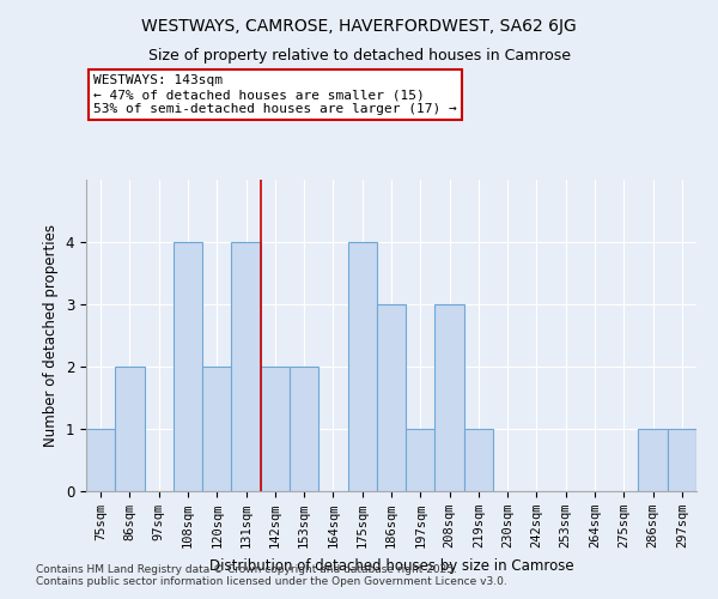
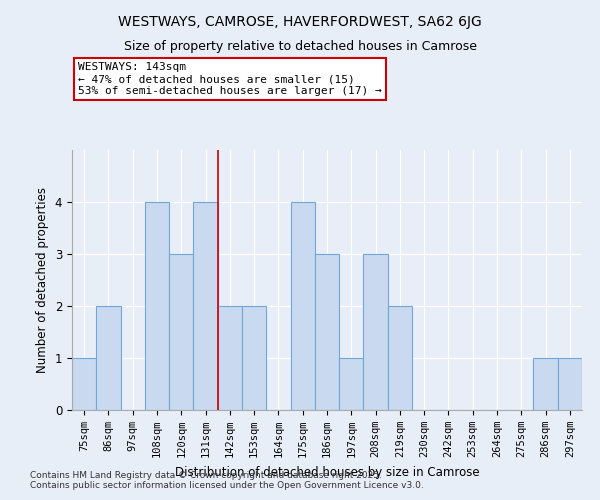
120sqm: 2 -> 3
219sqm: 1 -> 2
